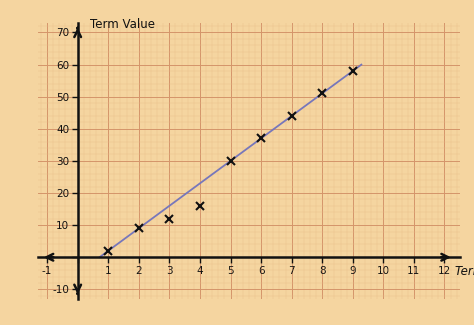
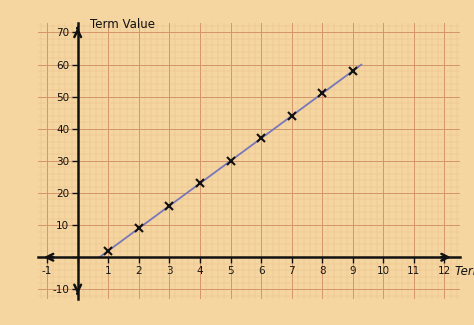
3: 12 -> 16
4: 16 -> 23
